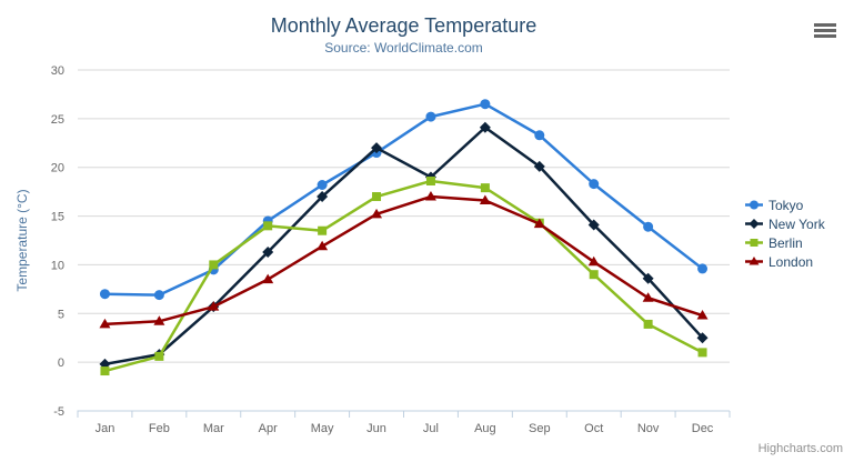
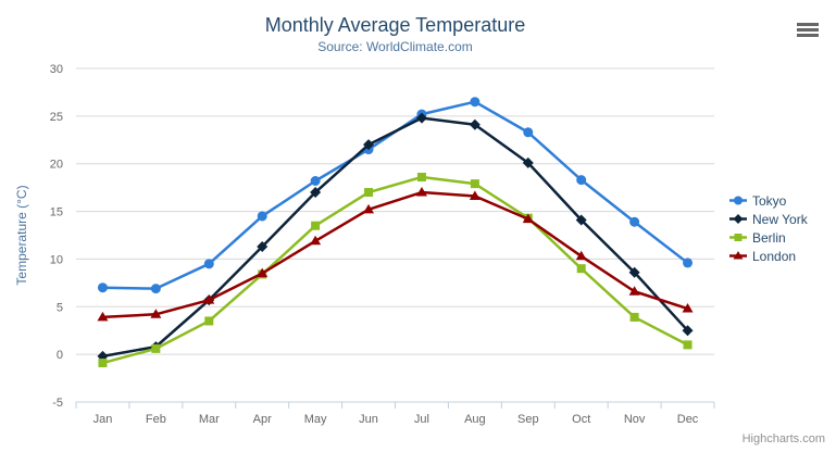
Berlin/Mar: 10 -> 4
Berlin/Apr: 14 -> 8
New York/Jul: 19 -> 25
